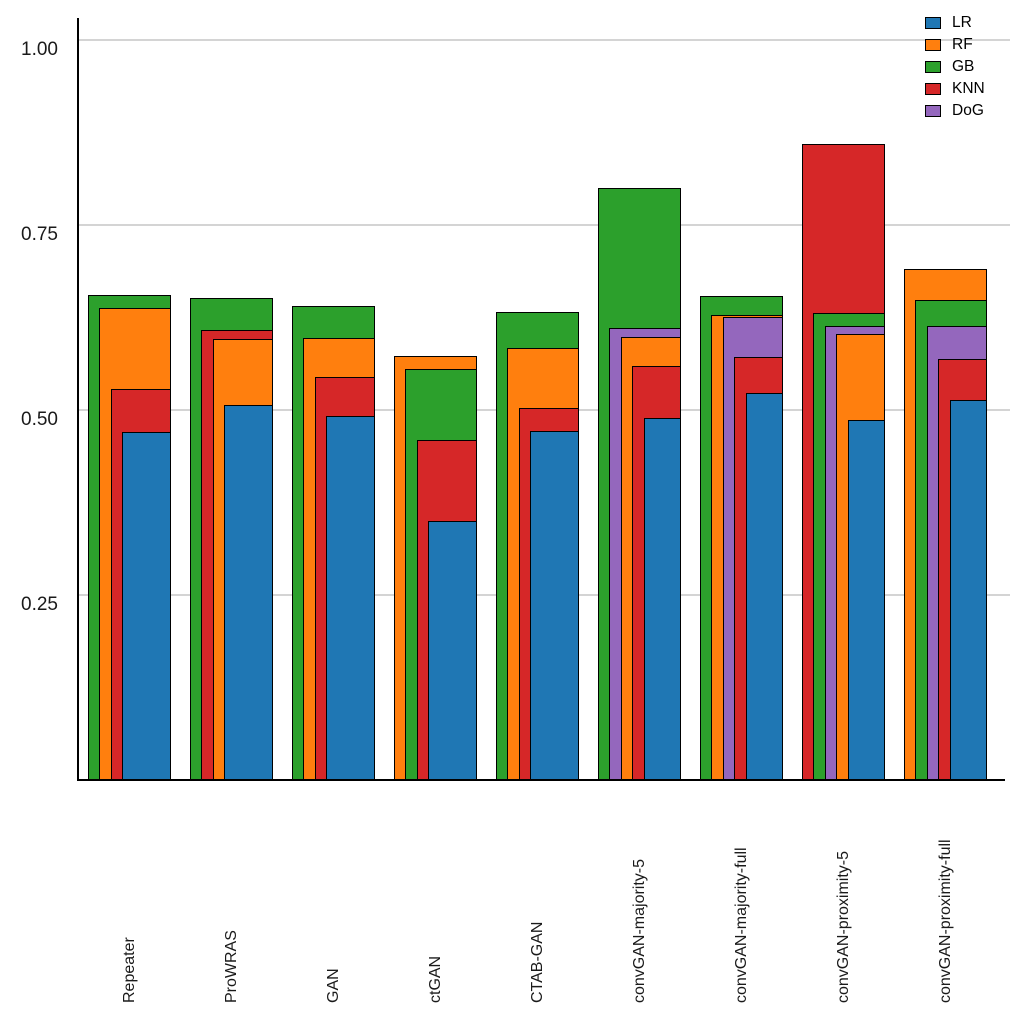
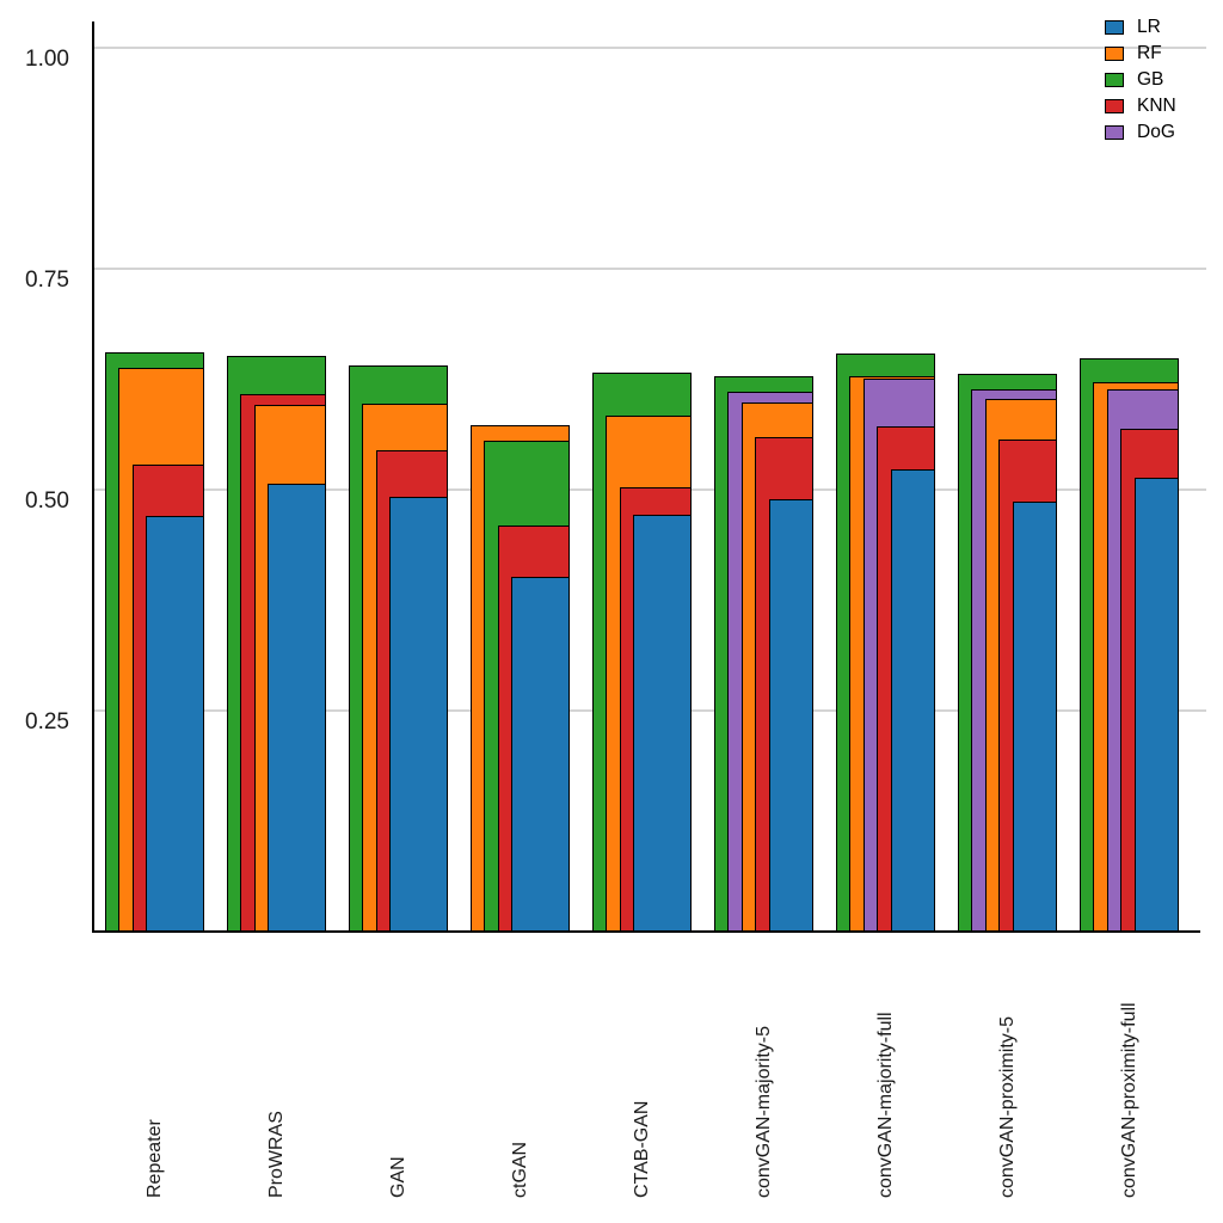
LR/ctGAN: 0.35 -> 0.40
GB/convGAN-majority-5: 0.80 -> 0.63
KNN/convGAN-proximity-5: 0.86 -> 0.56
RF/convGAN-proximity-full: 0.69 -> 0.62
